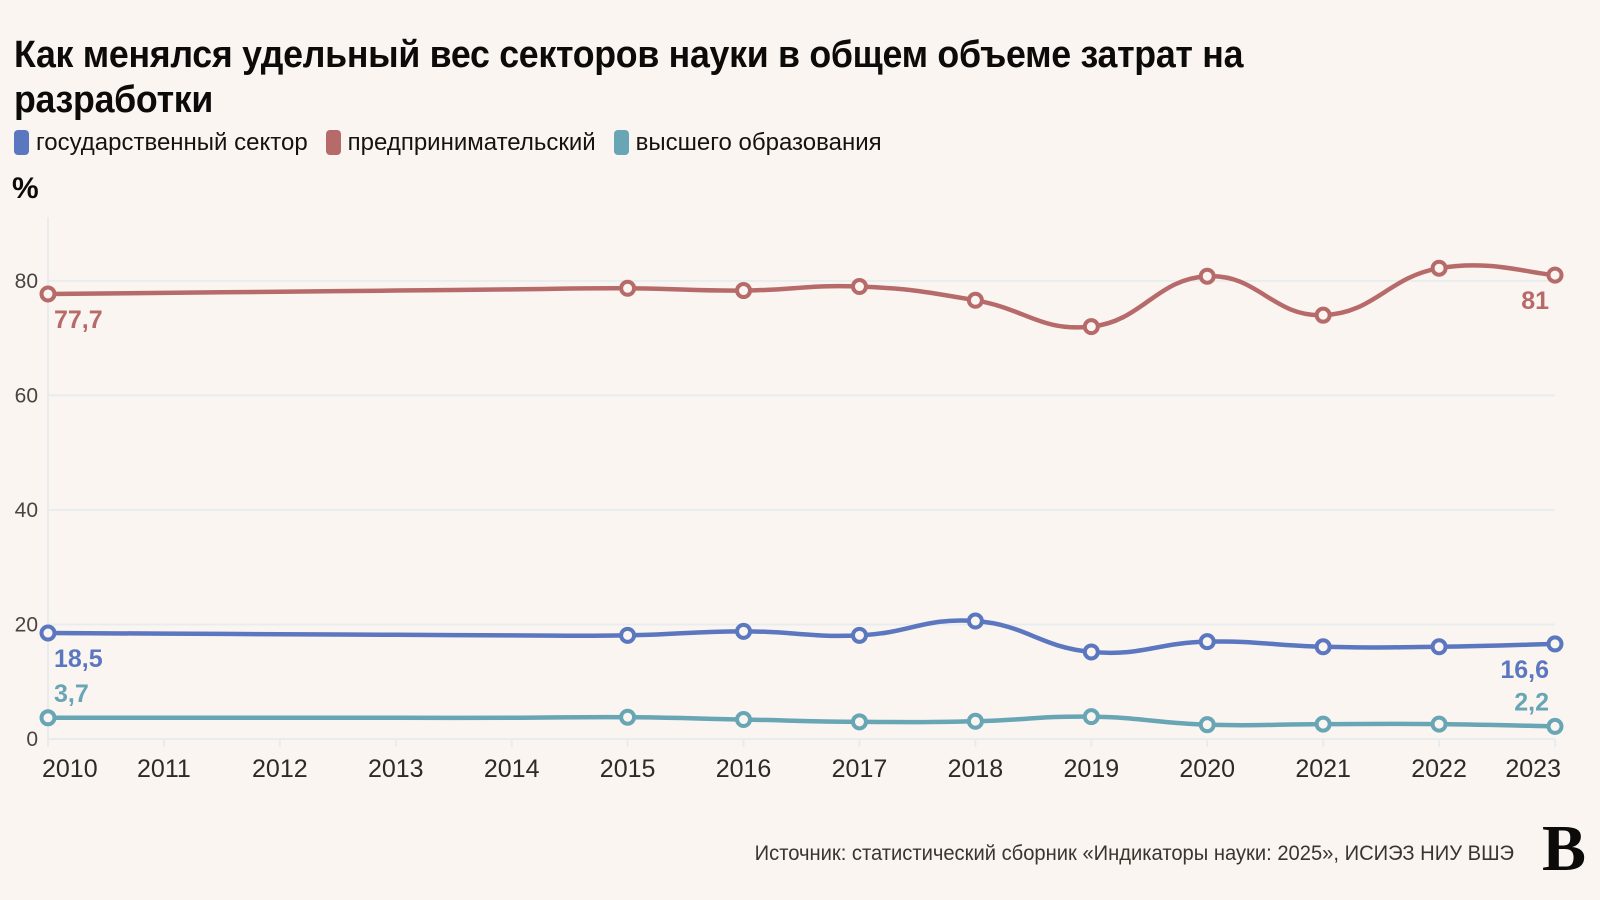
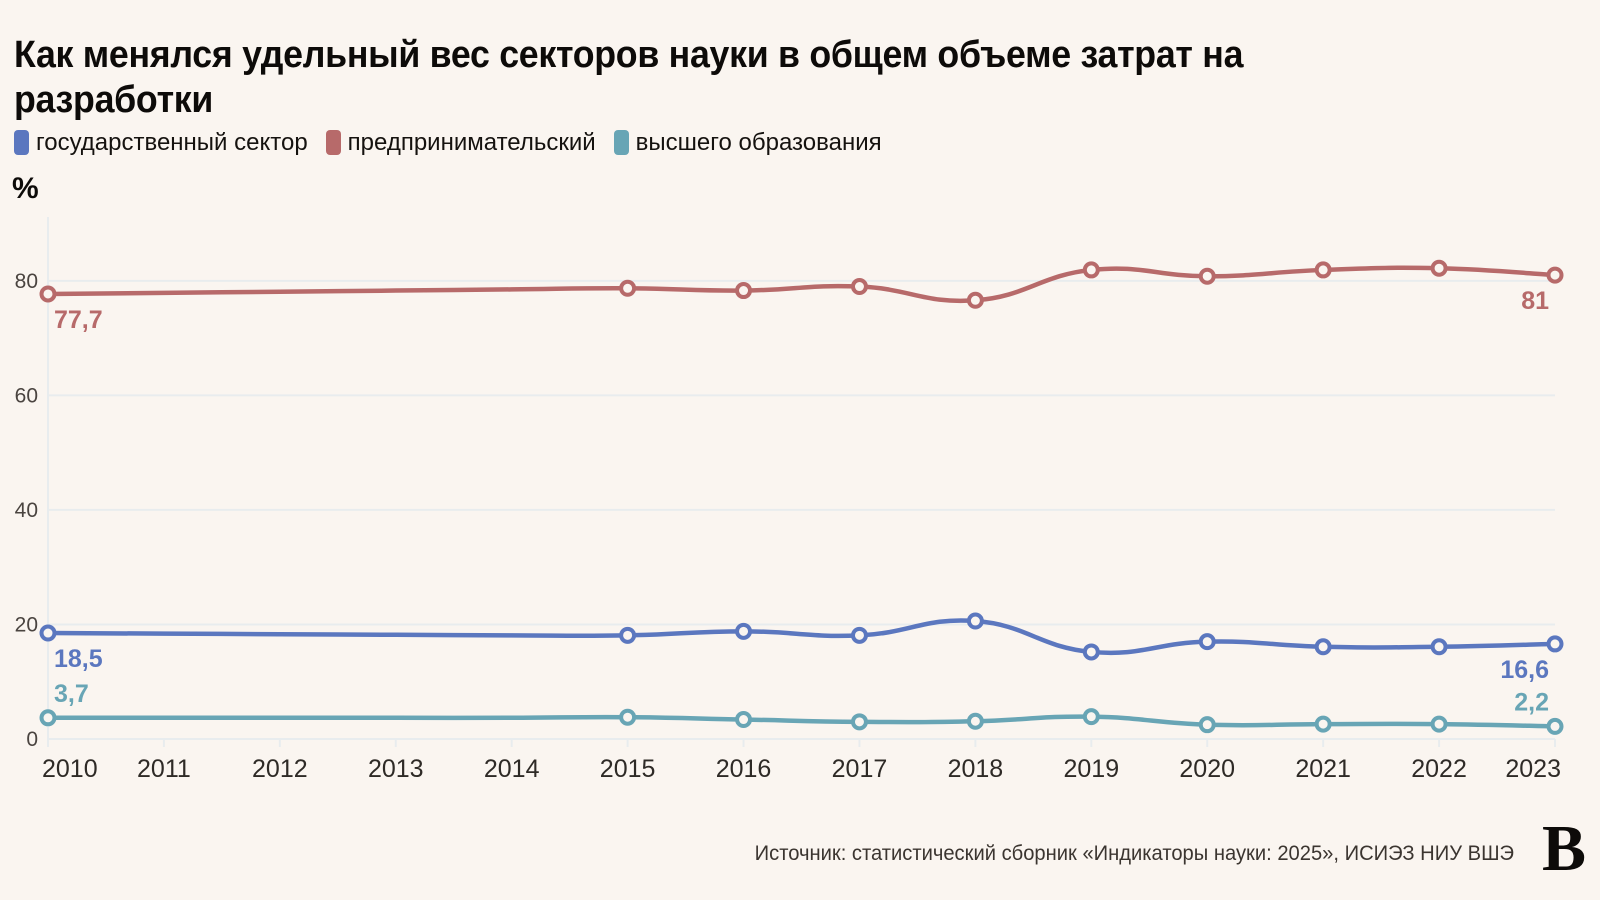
предпринимательский/2019: 72 -> 82
предпринимательский/2021: 74 -> 82
